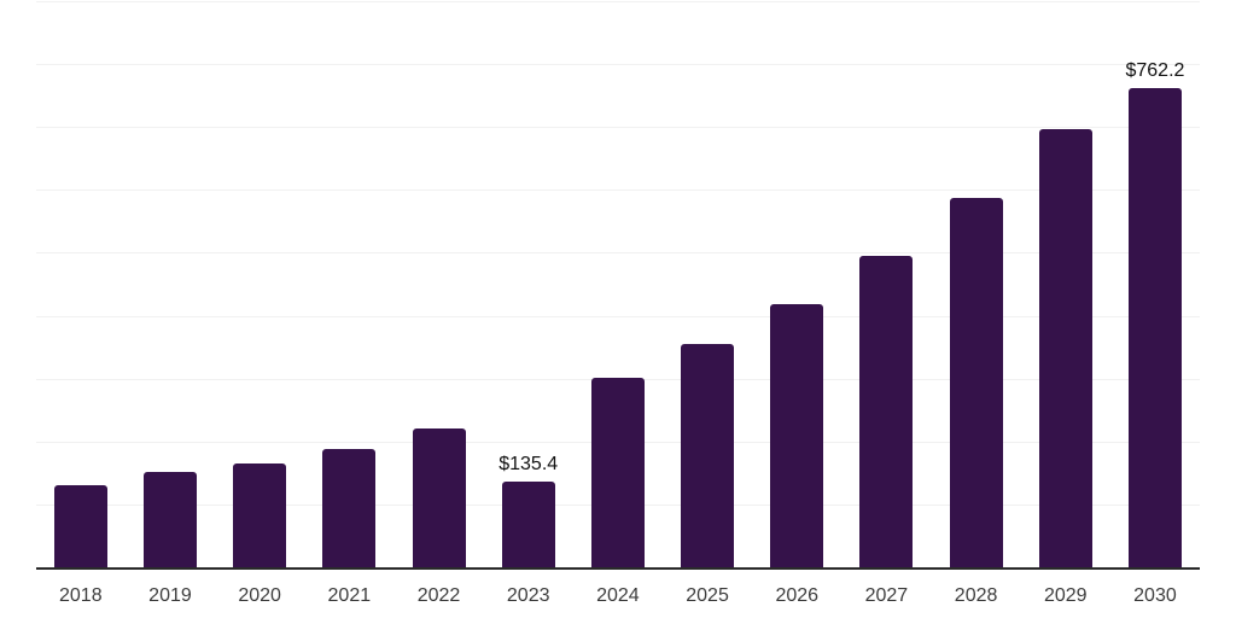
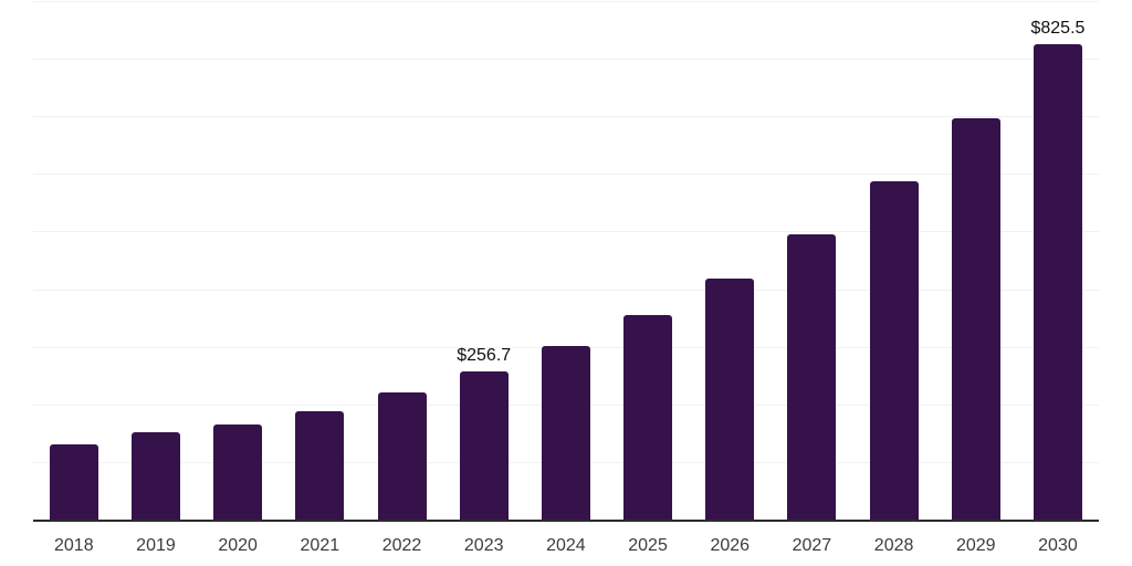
2023: $135.4 -> $256.7
2030: $762.2 -> $825.5
